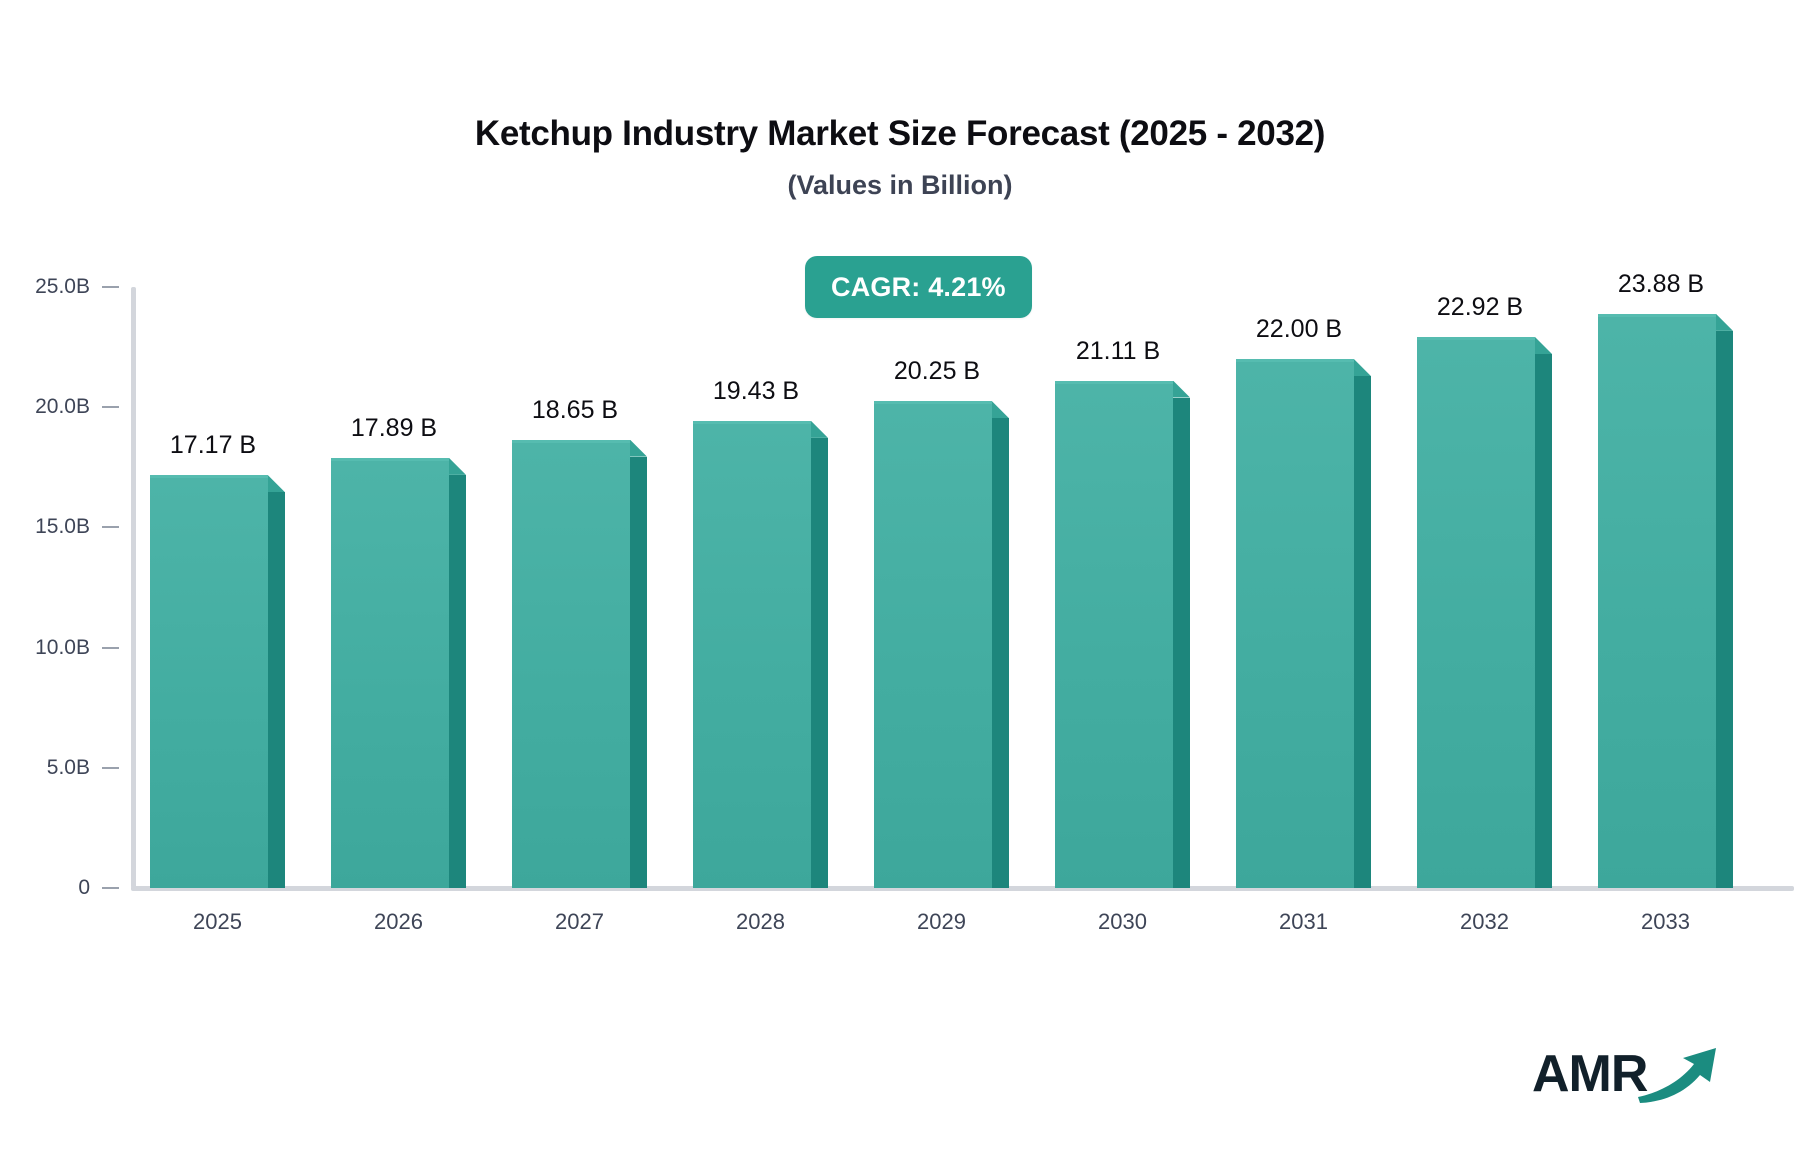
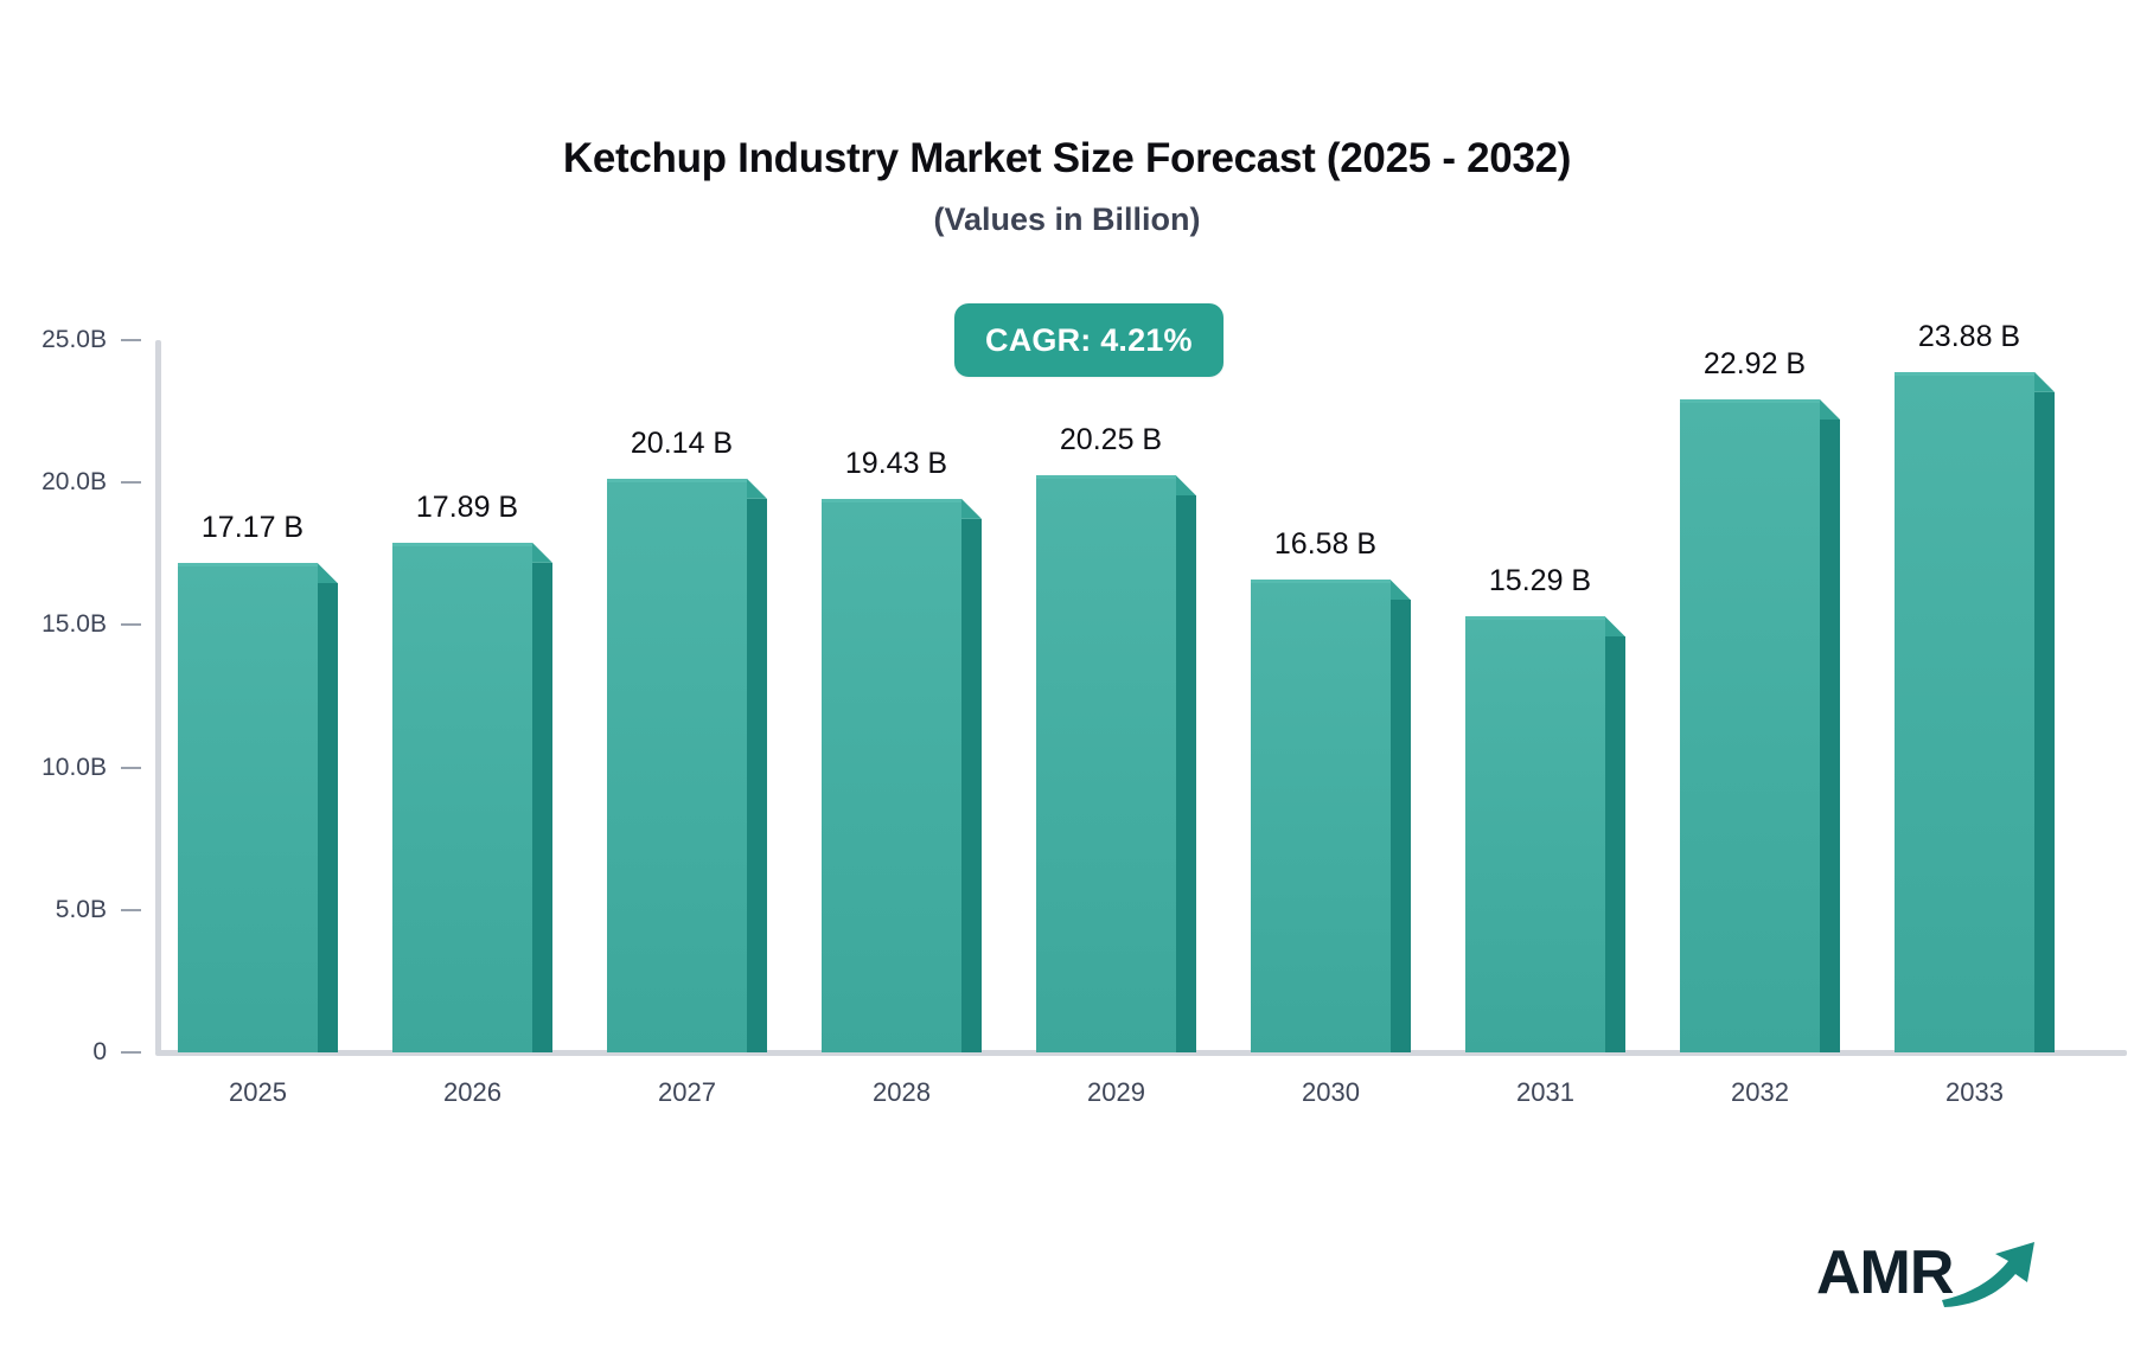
2027: 18.65 -> 20.14
2030: 21.11 -> 16.58
2031: 22.00 -> 15.29
